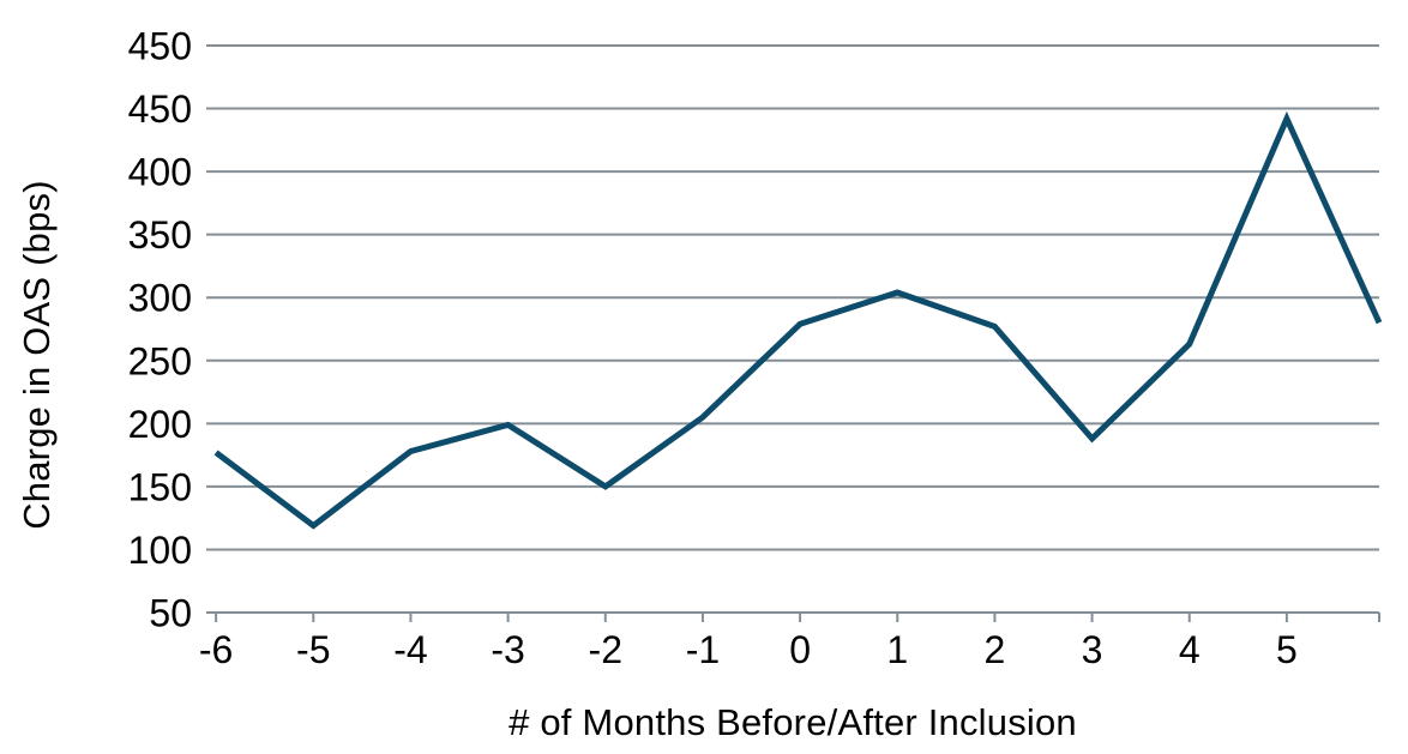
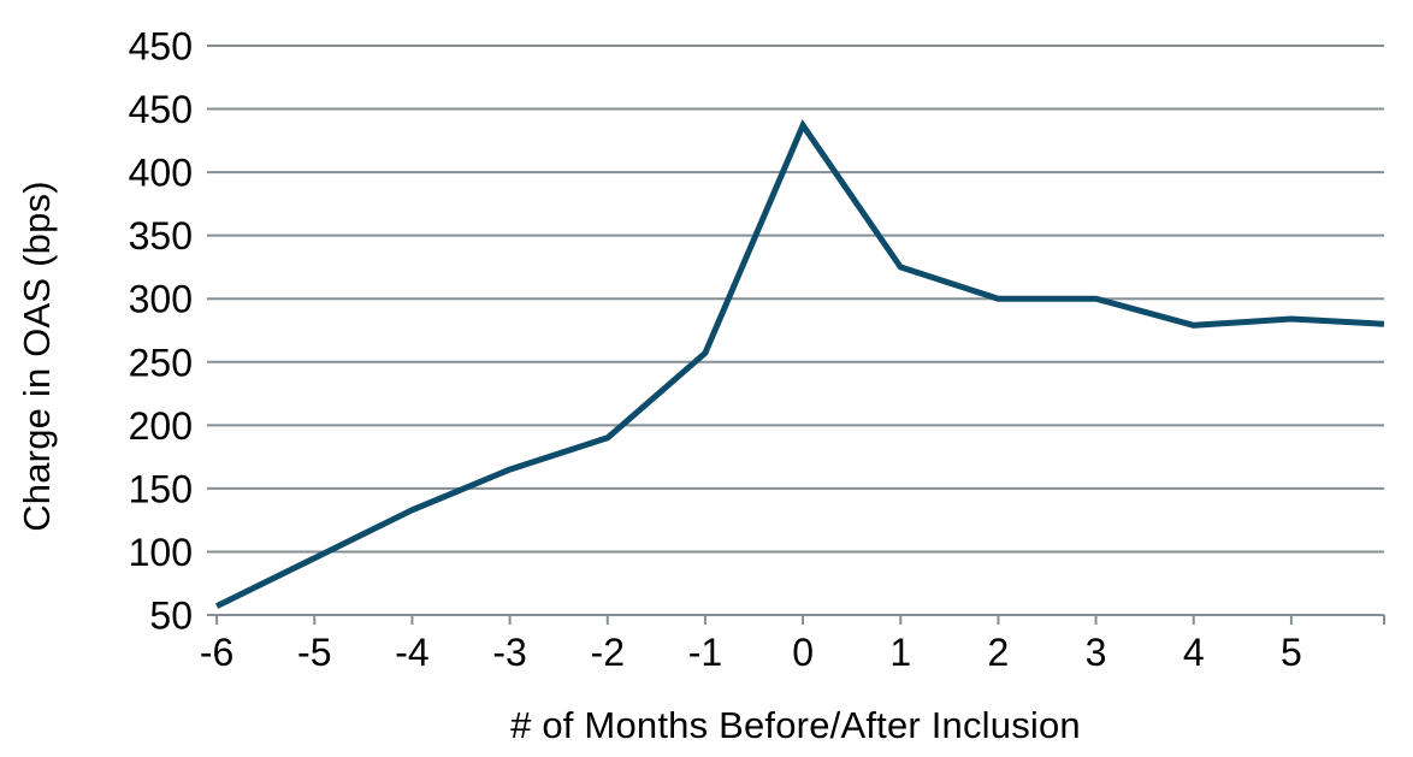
-6: 177 -> 57
-5: 119 -> 95
-4: 178 -> 133
-3: 199 -> 165
-2: 150 -> 190
-1: 205 -> 257
0: 279 -> 437
1: 304 -> 325
2: 277 -> 300
3: 188 -> 300
4: 263 -> 279
5: 442 -> 284
